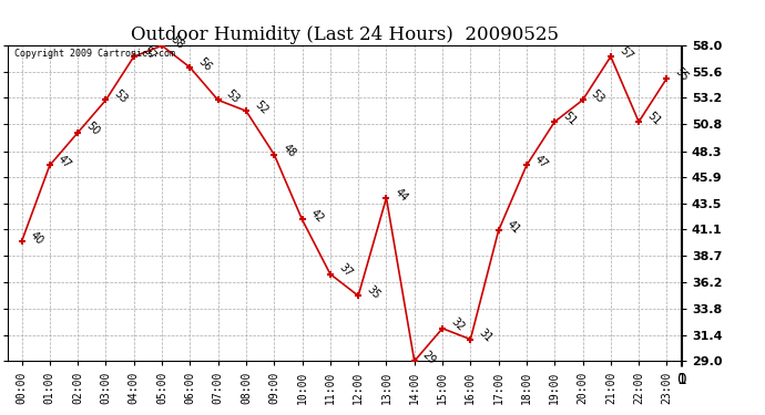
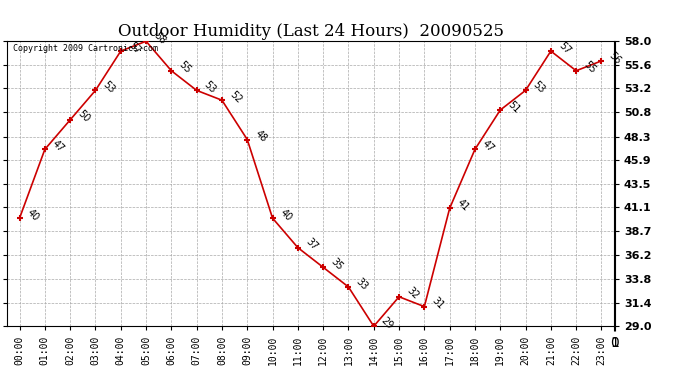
06:00: 56 -> 55
10:00: 42 -> 40
13:00: 44 -> 33
22:00: 51 -> 55
23:00: 55 -> 56
